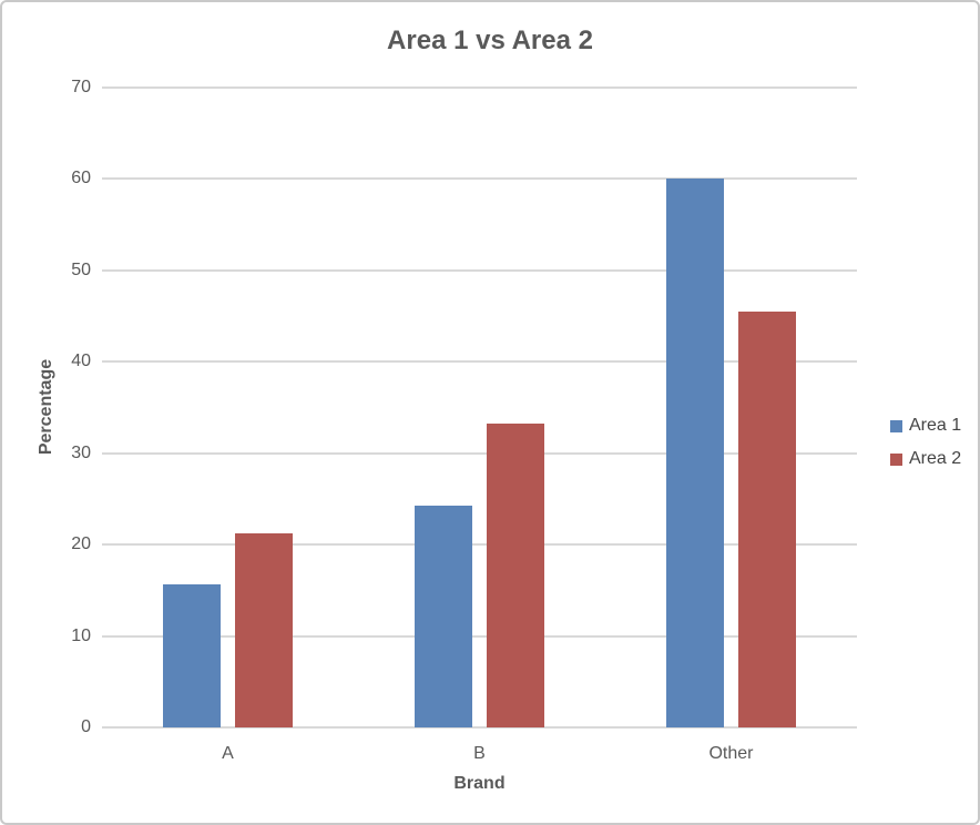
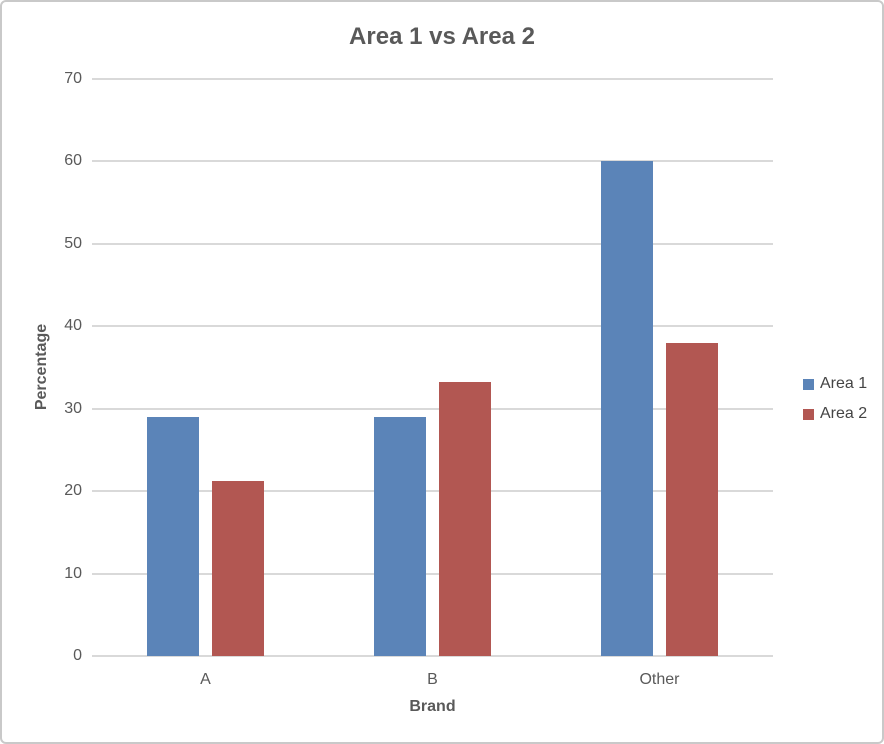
Area 1/A: 16 -> 29
Area 1/B: 24 -> 29
Area 2/Other: 46 -> 38
